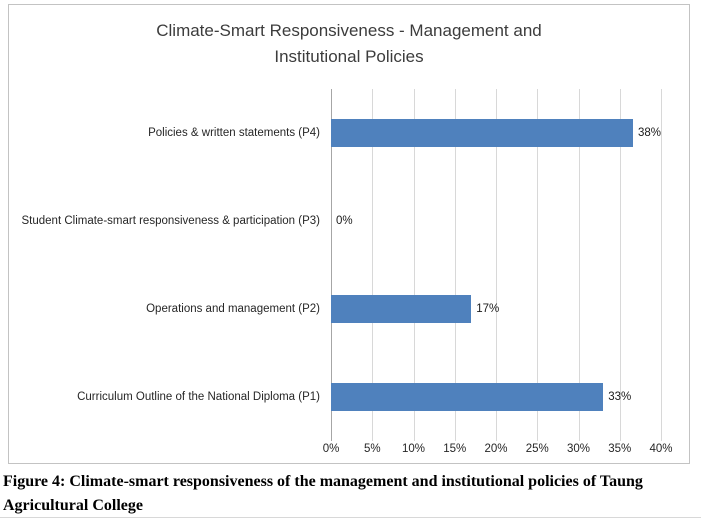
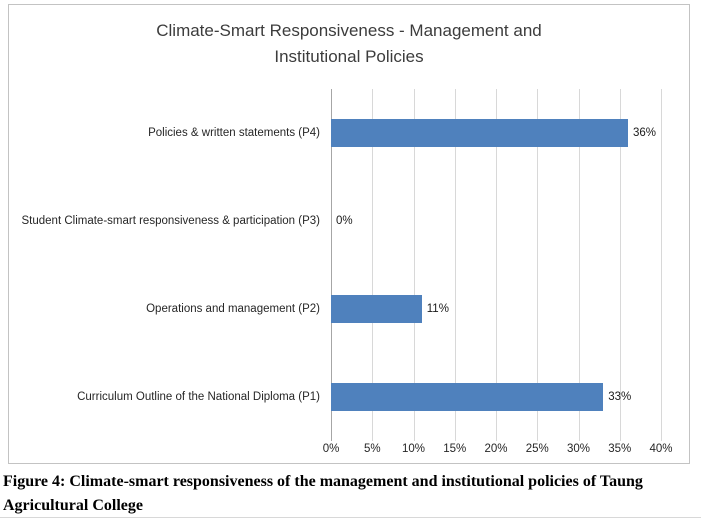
Policies & written statements (P4): 38% -> 36%
Operations and management (P2): 17% -> 11%
